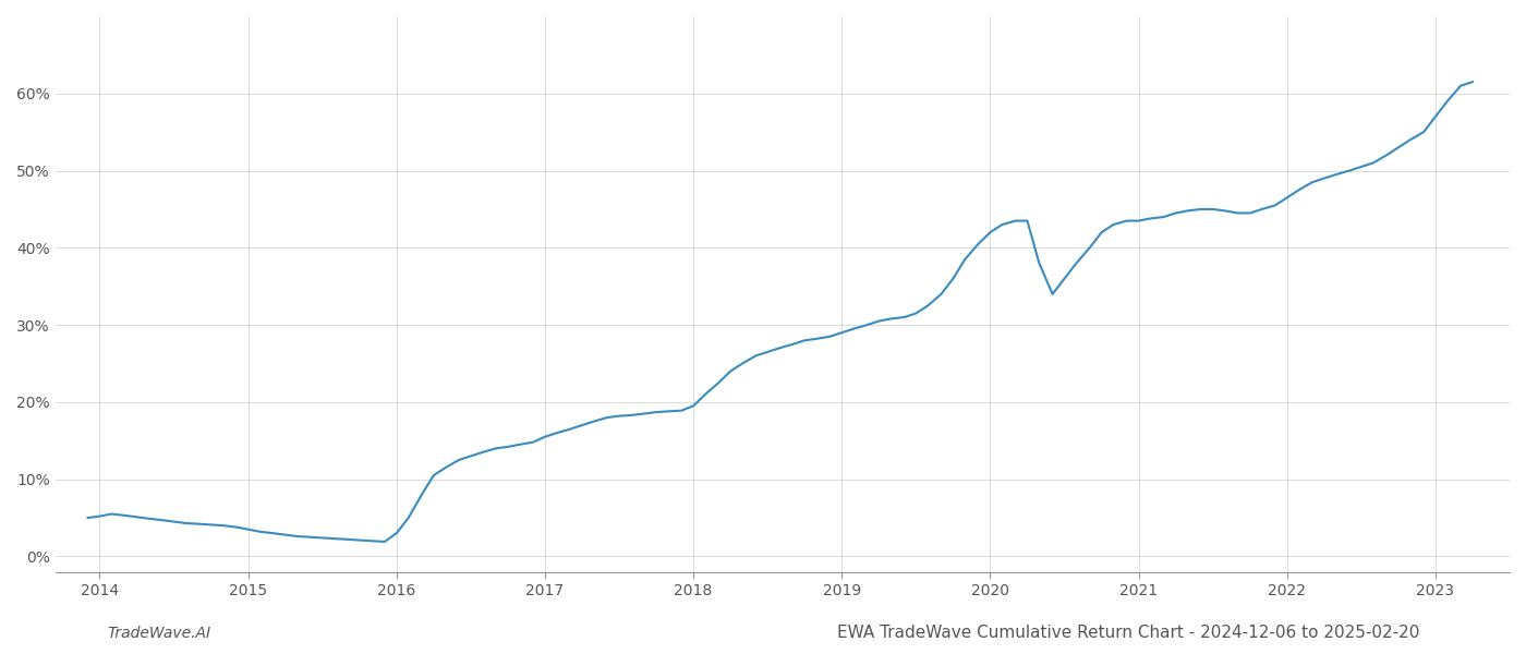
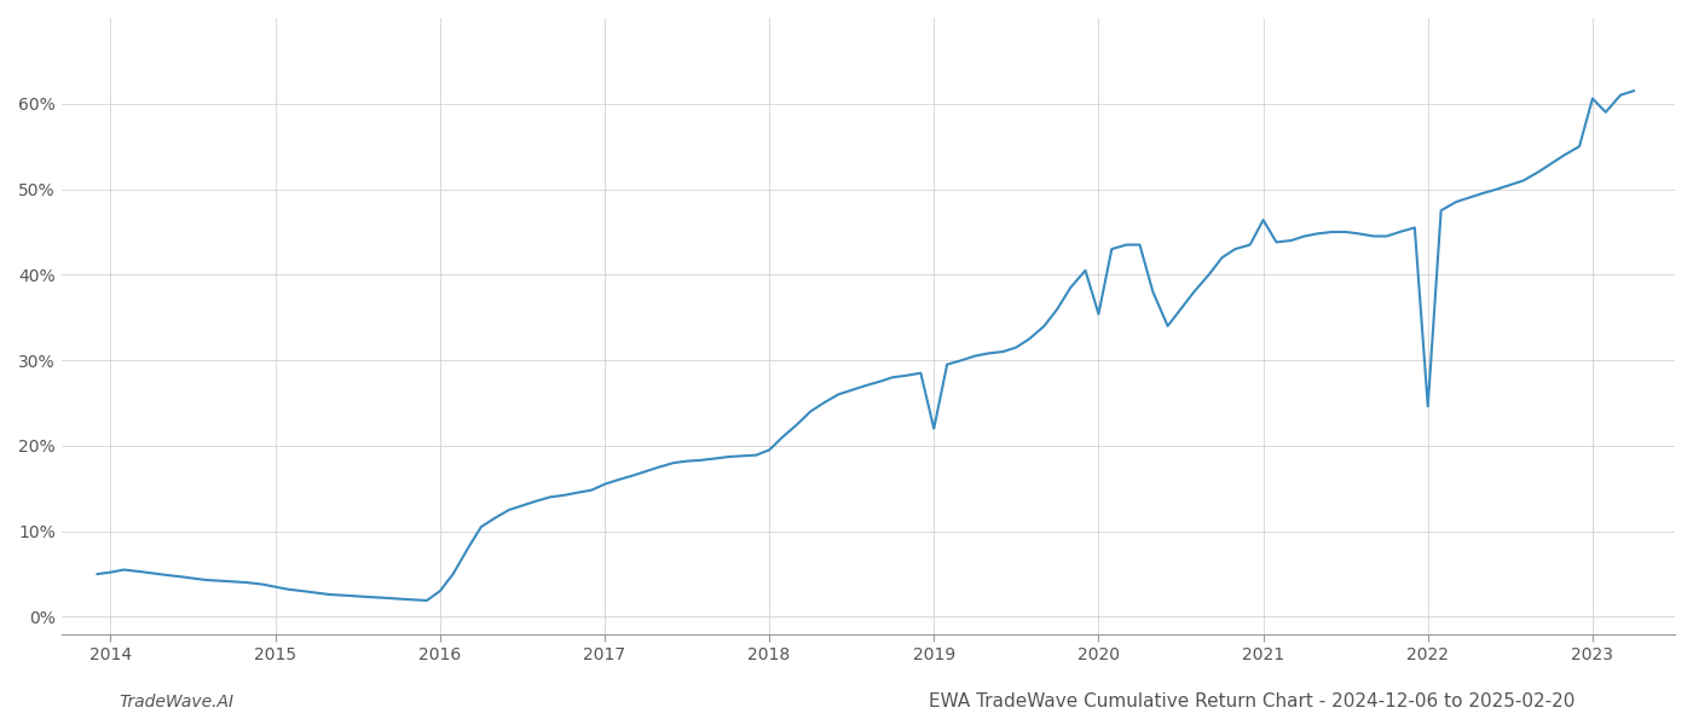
2019: 29.0% -> 22.0%
2020: 42.0% -> 35.4%
2021: 43.5% -> 46.4%
2022: 46.5% -> 24.6%
2023: 57.0% -> 60.6%
